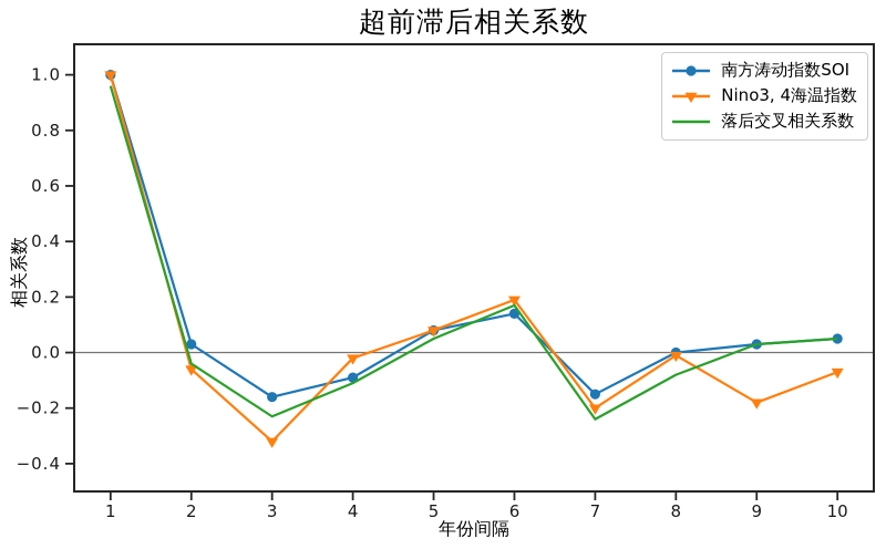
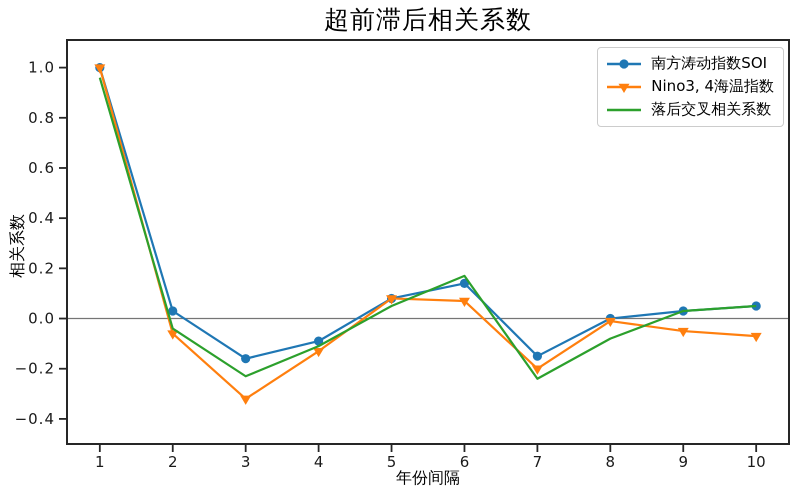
Nino3, 4海温指数/4: -0.02 -> -0.13
Nino3, 4海温指数/6: 0.19 -> 0.07
Nino3, 4海温指数/9: -0.18 -> -0.05
